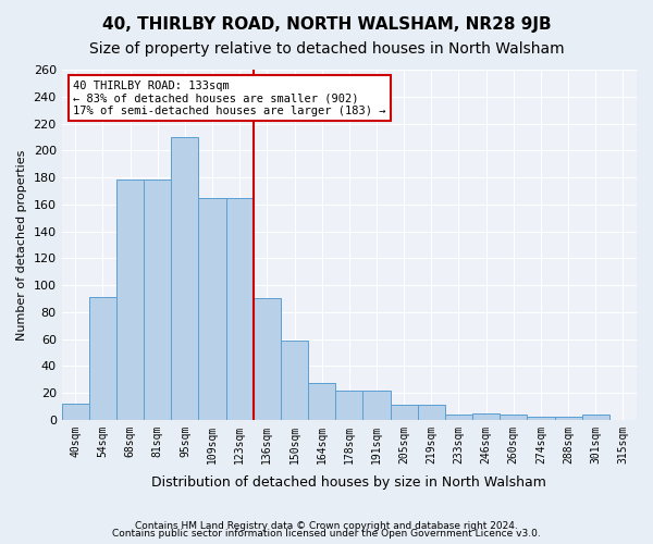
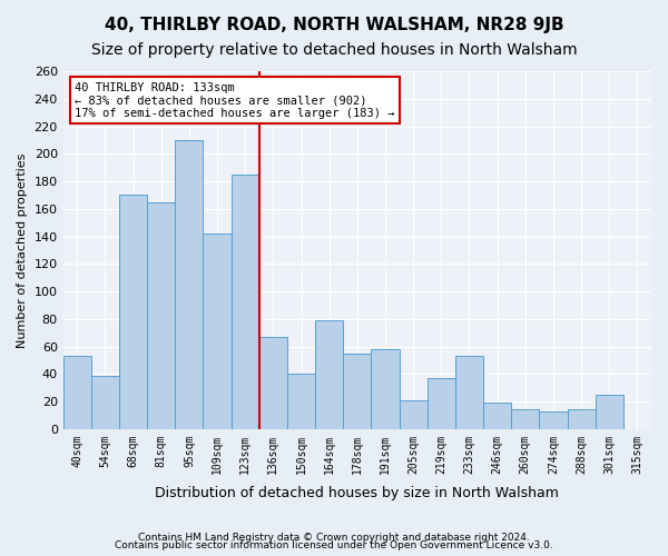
40sqm: 12 -> 53
54sqm: 91 -> 39
68sqm: 178 -> 170
81sqm: 178 -> 165
109sqm: 165 -> 142
123sqm: 165 -> 185
136sqm: 90 -> 67
150sqm: 59 -> 40
164sqm: 27 -> 79
178sqm: 22 -> 55
191sqm: 22 -> 58
205sqm: 11 -> 21
219sqm: 11 -> 37
233sqm: 4 -> 53
246sqm: 5 -> 19
260sqm: 4 -> 14
274sqm: 2 -> 13
288sqm: 2 -> 14
301sqm: 4 -> 25
